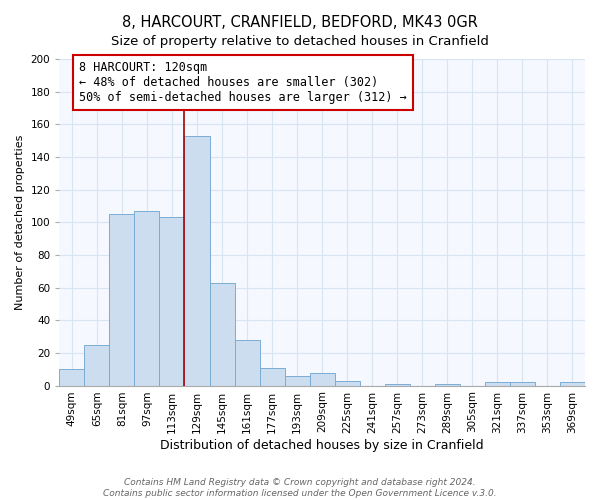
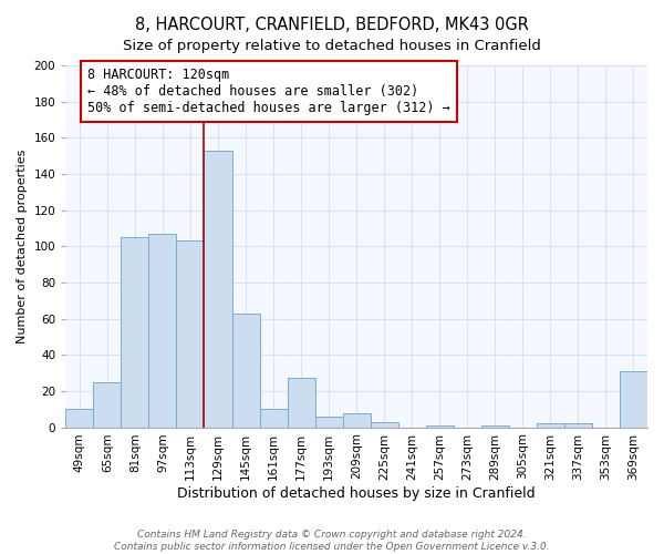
161sqm: 28 -> 10
177sqm: 11 -> 27
369sqm: 2 -> 31
